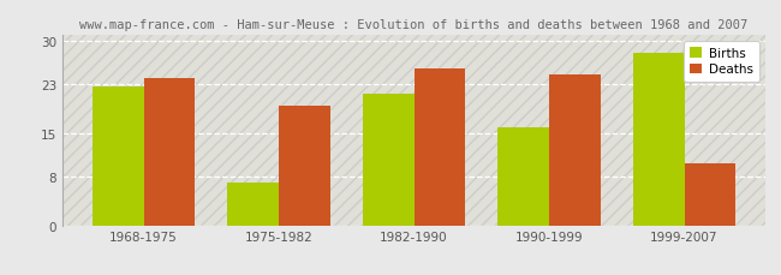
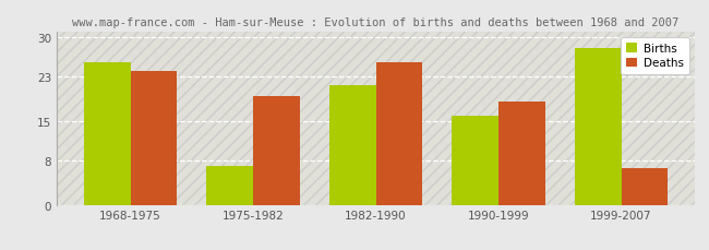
Births/1968-1975: 22.5 -> 25.6
Deaths/1990-1999: 24.5 -> 18.4
Deaths/1999-2007: 10.0 -> 6.6
